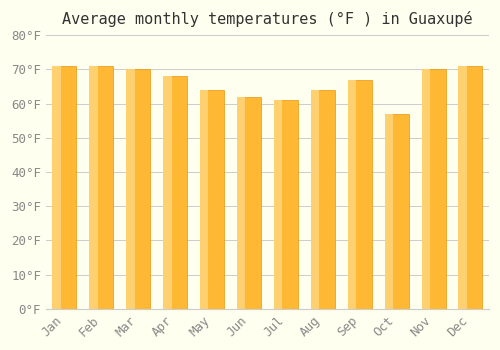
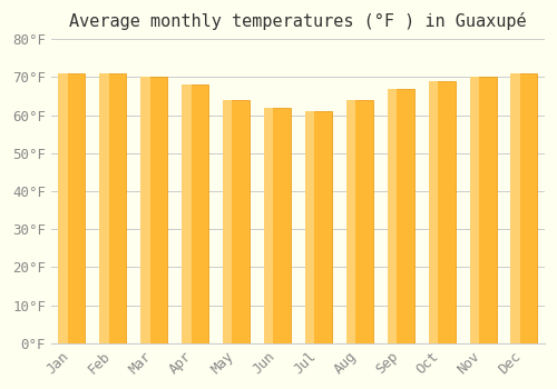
Oct: 57°F -> 69°F
